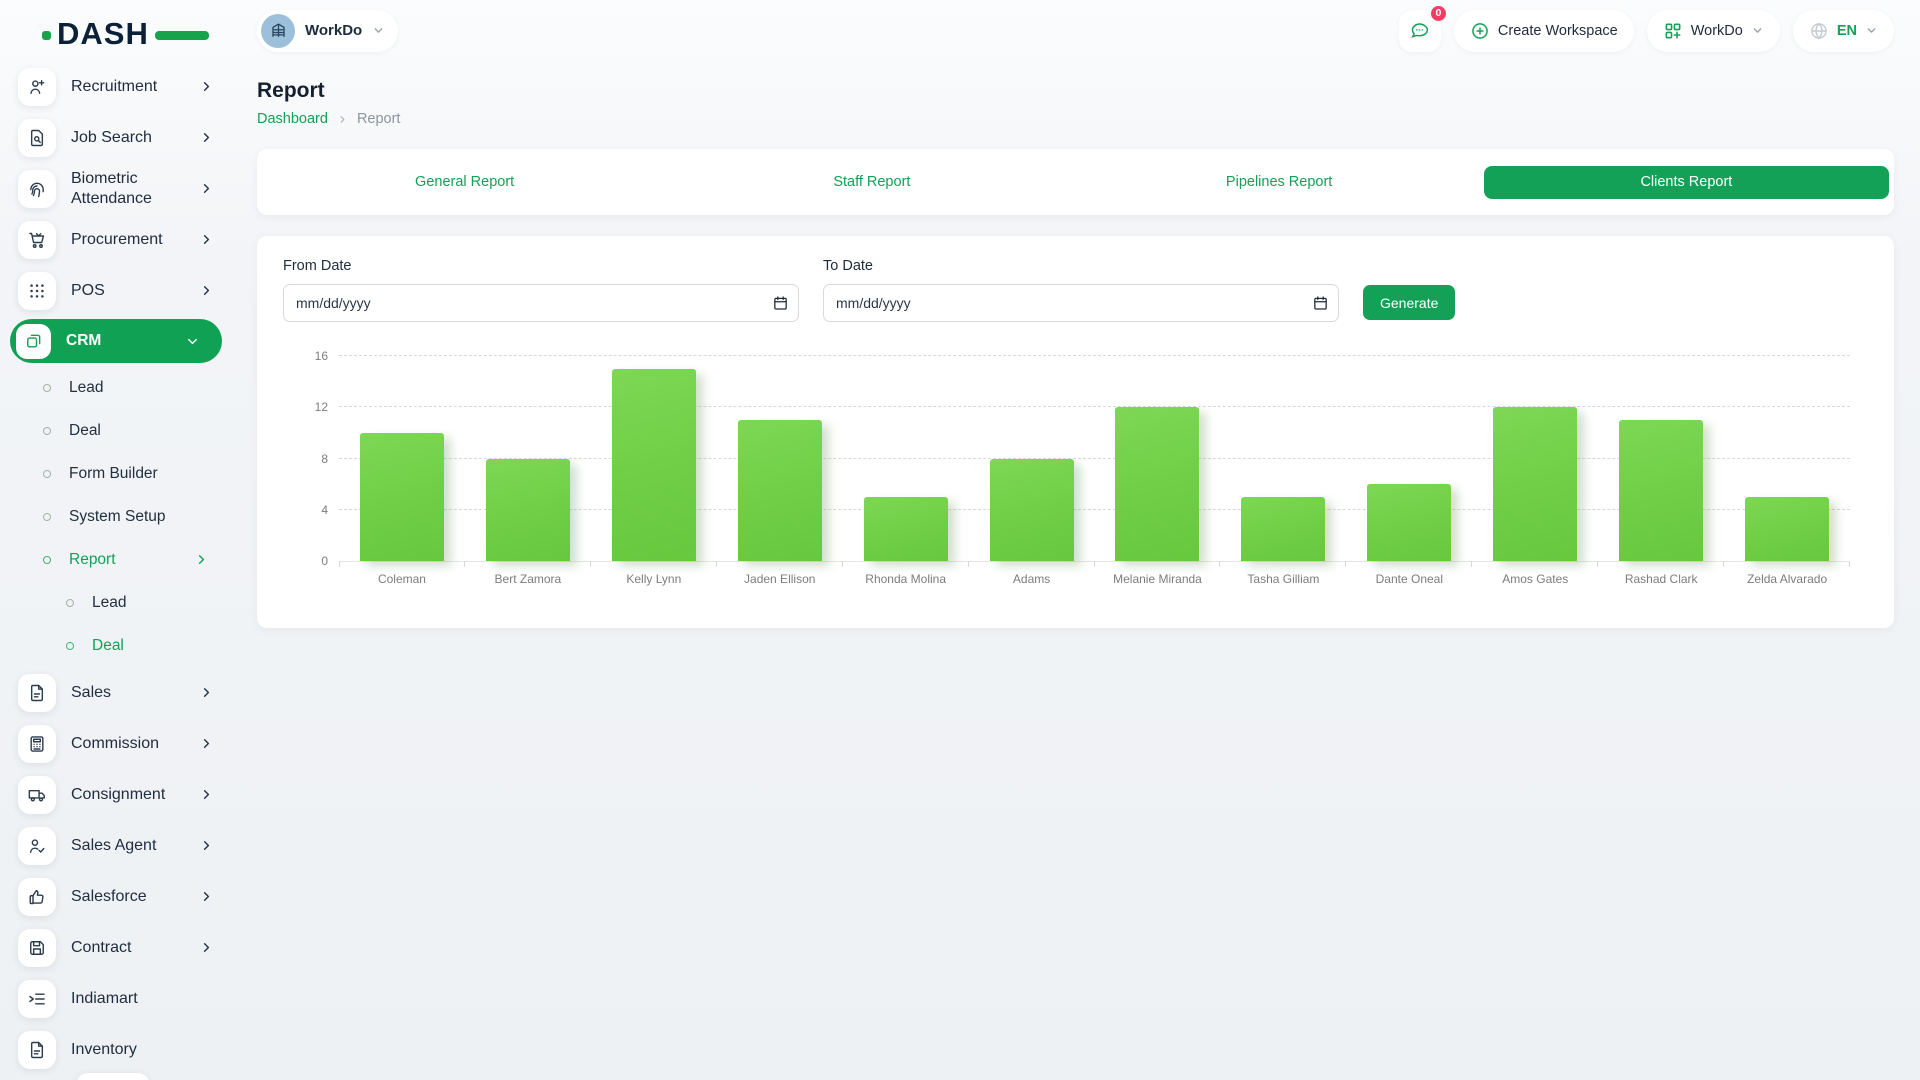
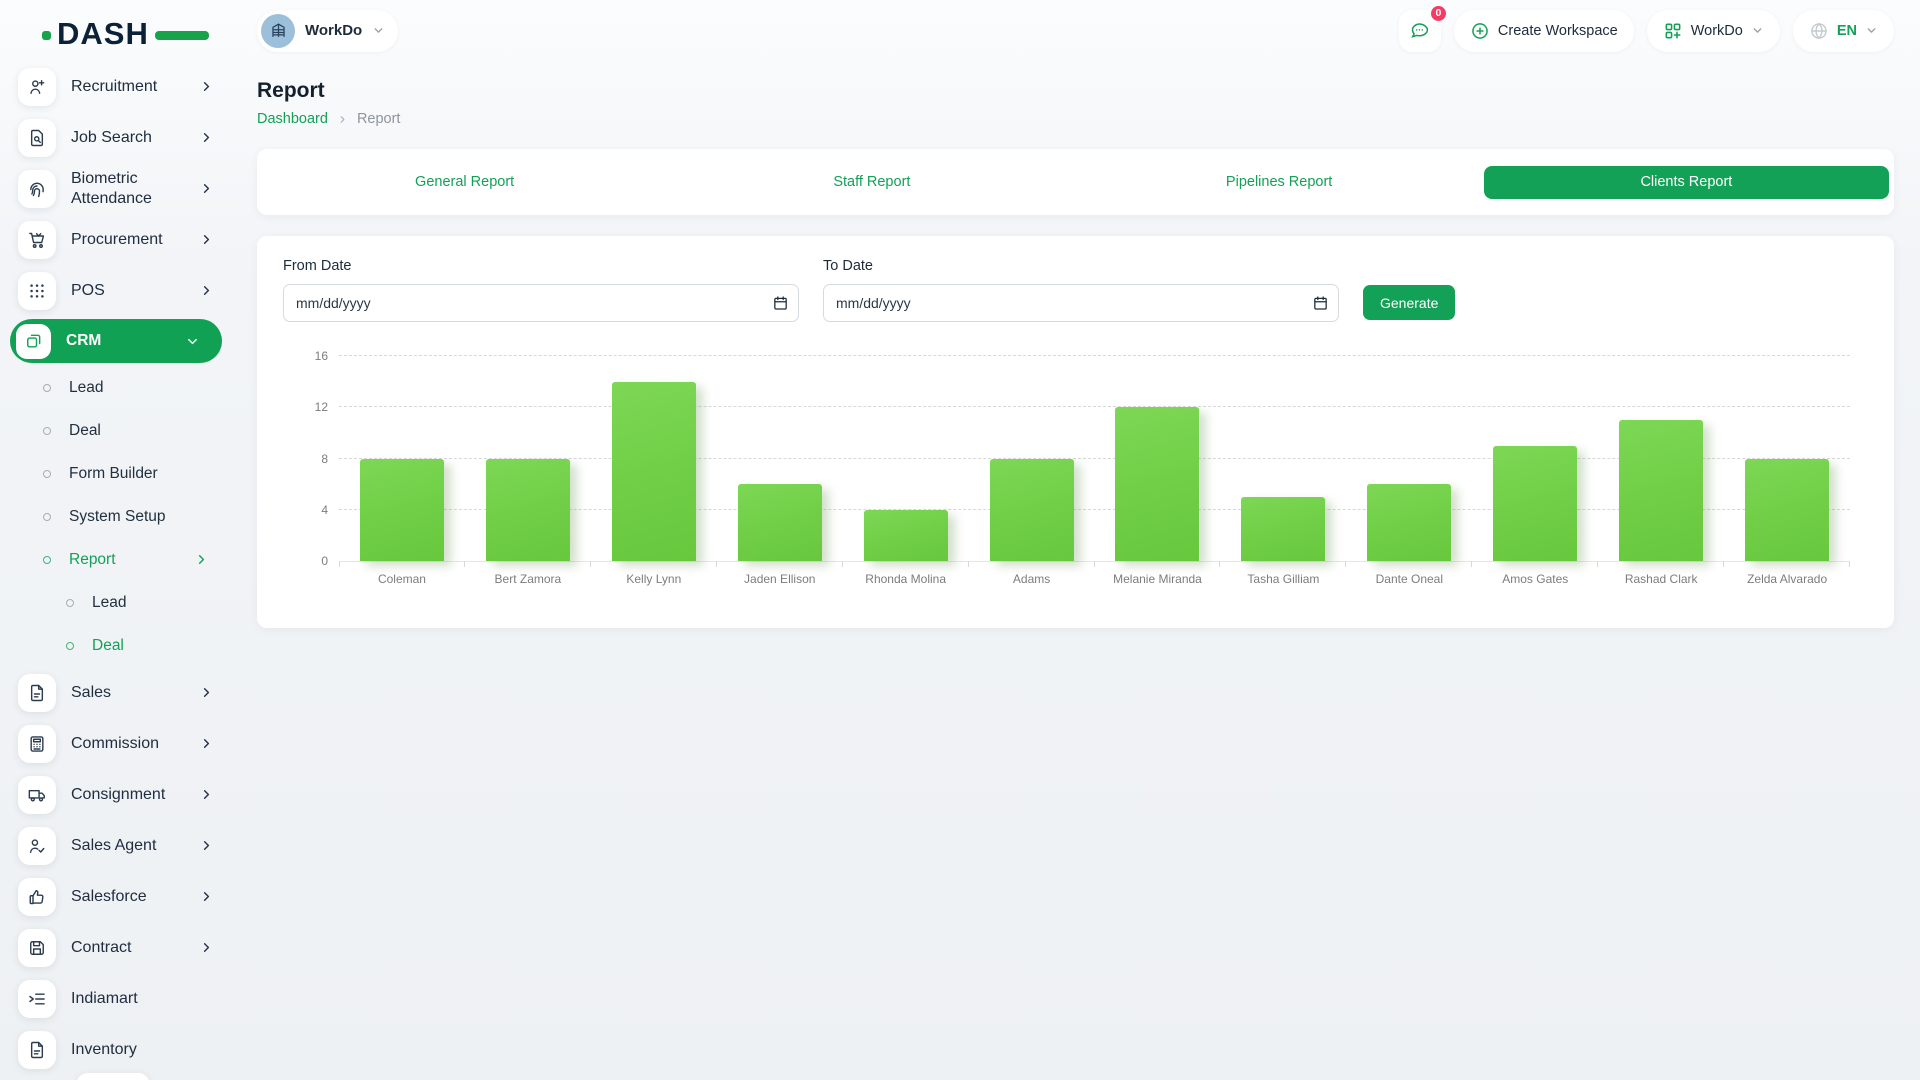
Coleman: 10 -> 8
Kelly Lynn: 15 -> 14
Jaden Ellison: 11 -> 6
Rhonda Molina: 5 -> 4
Amos Gates: 12 -> 9
Zelda Alvarado: 5 -> 8
